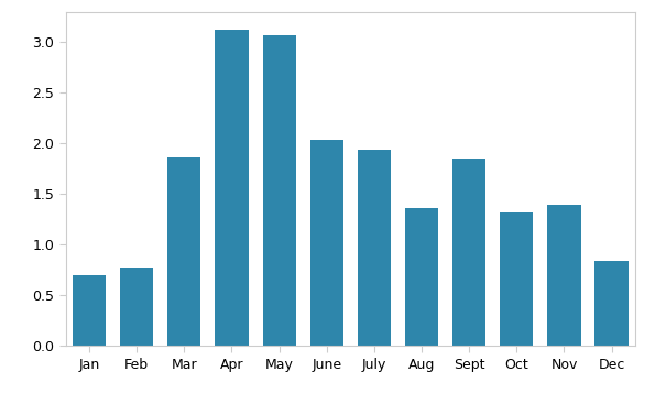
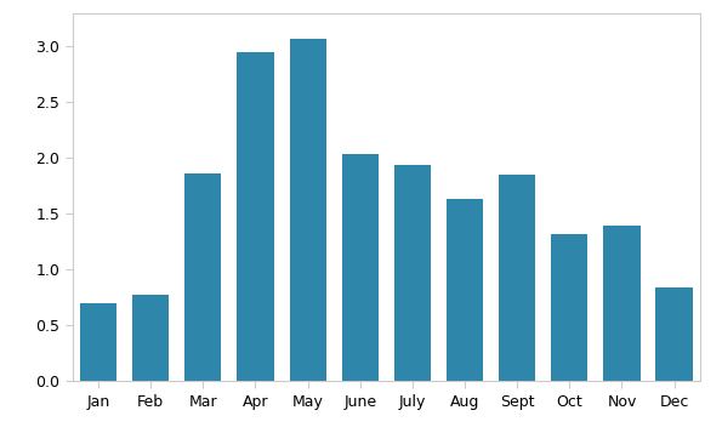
Apr: 3.12 -> 2.95
Aug: 1.36 -> 1.63
